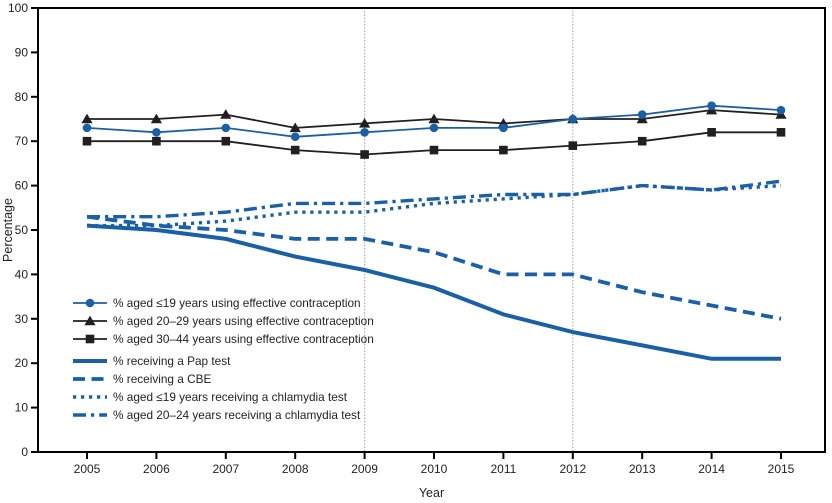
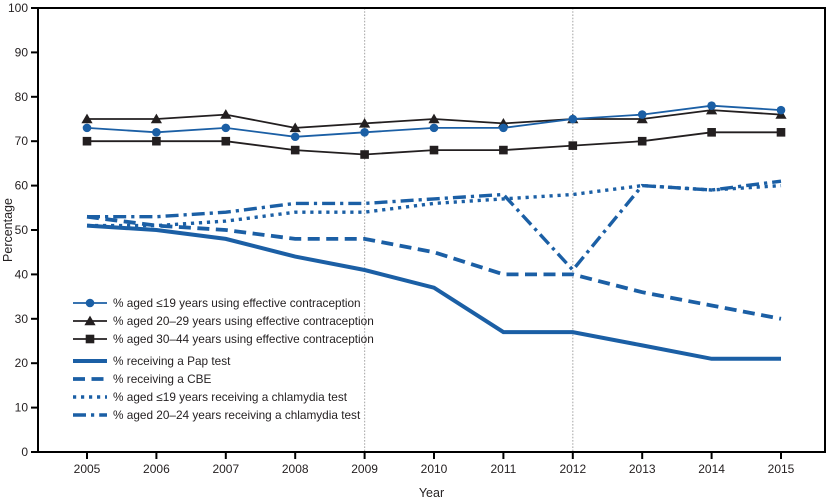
% receiving a Pap test/2011: 31 -> 27
% aged 20–24 years receiving a chlamydia test/2012: 58 -> 41
